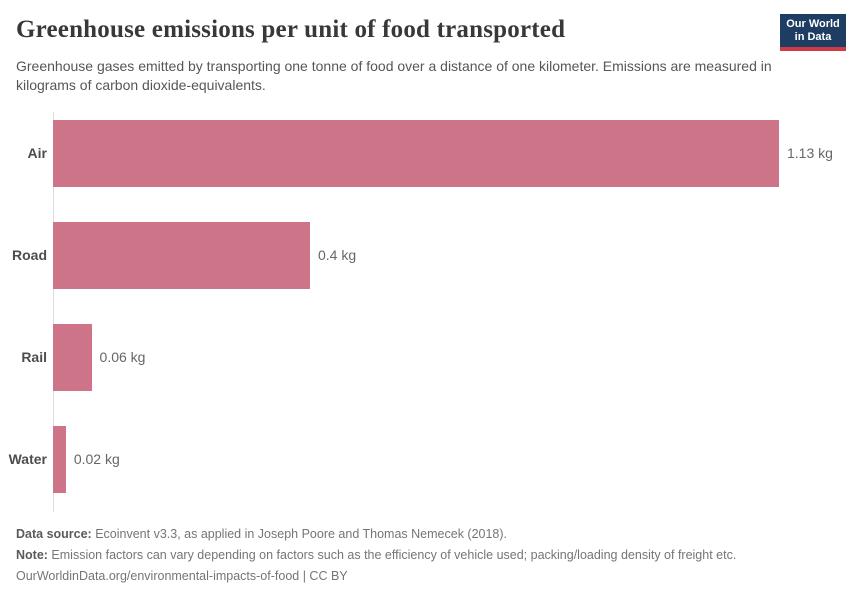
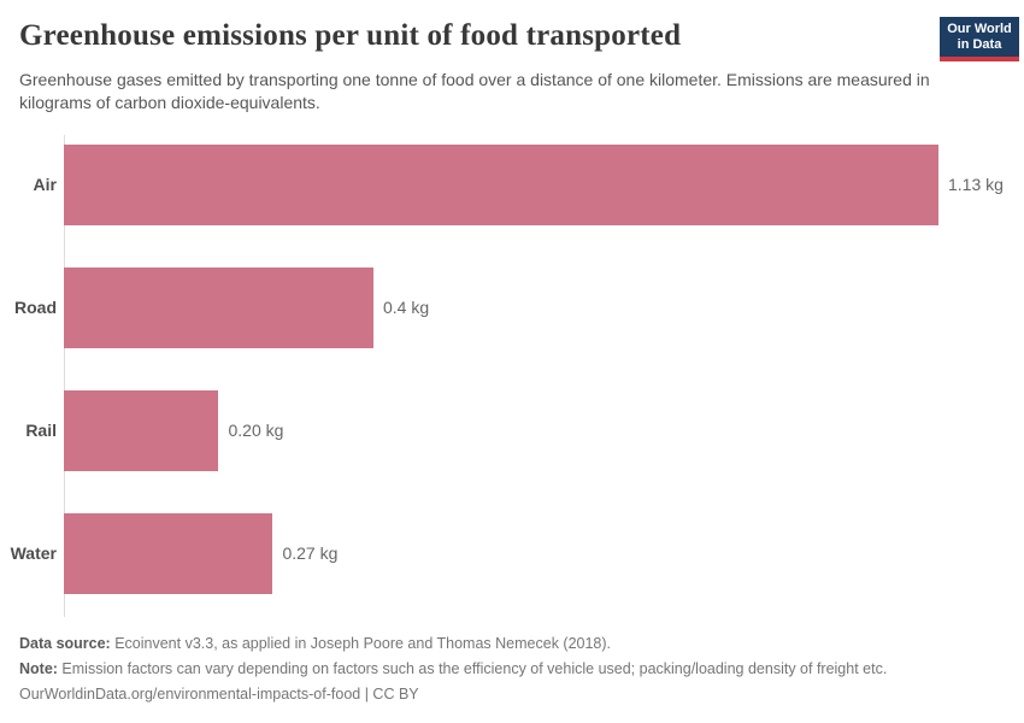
Rail: 0.06 -> 0.20
Water: 0.02 -> 0.27
